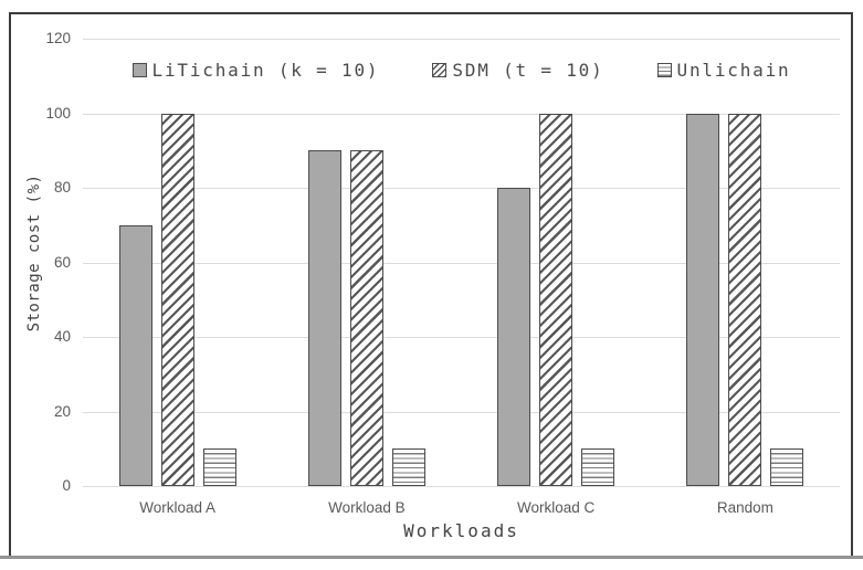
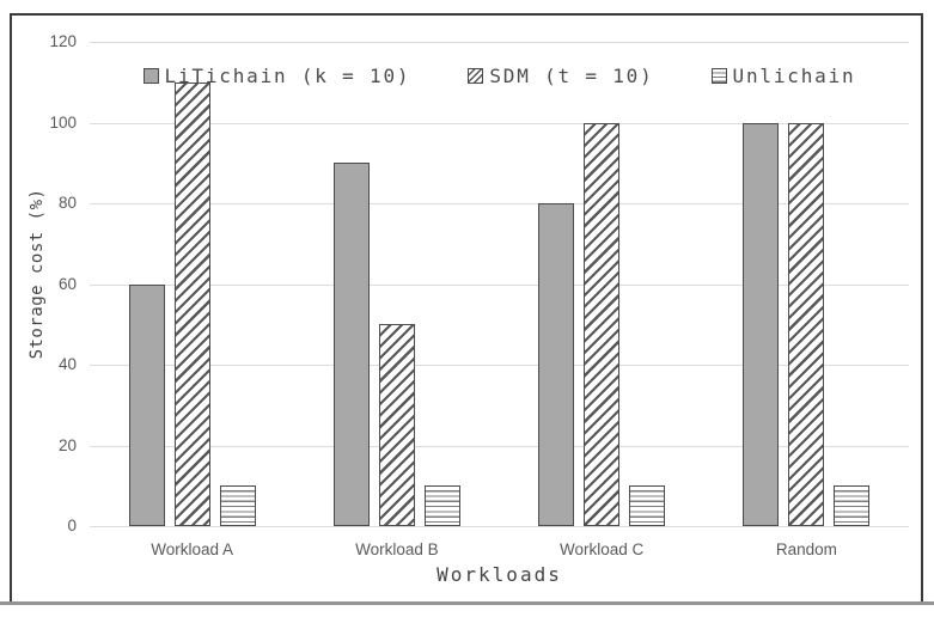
LiTichain (k = 10)/Workload A: 70 -> 60
SDM (t = 10)/Workload A: 100 -> 110
SDM (t = 10)/Workload B: 90 -> 50
